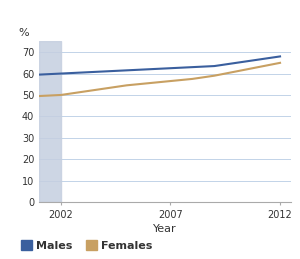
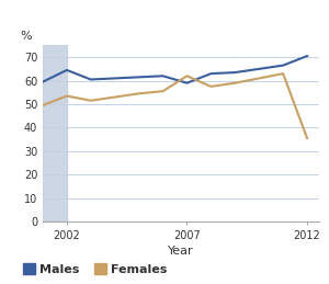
Males/2002: 60.0 -> 64.5
Females/2002: 50.0 -> 53.5
Males/2007: 62.5 -> 59.0
Females/2007: 56.5 -> 62.0
Males/2012: 68.0 -> 70.5
Females/2012: 65.0 -> 35.5
